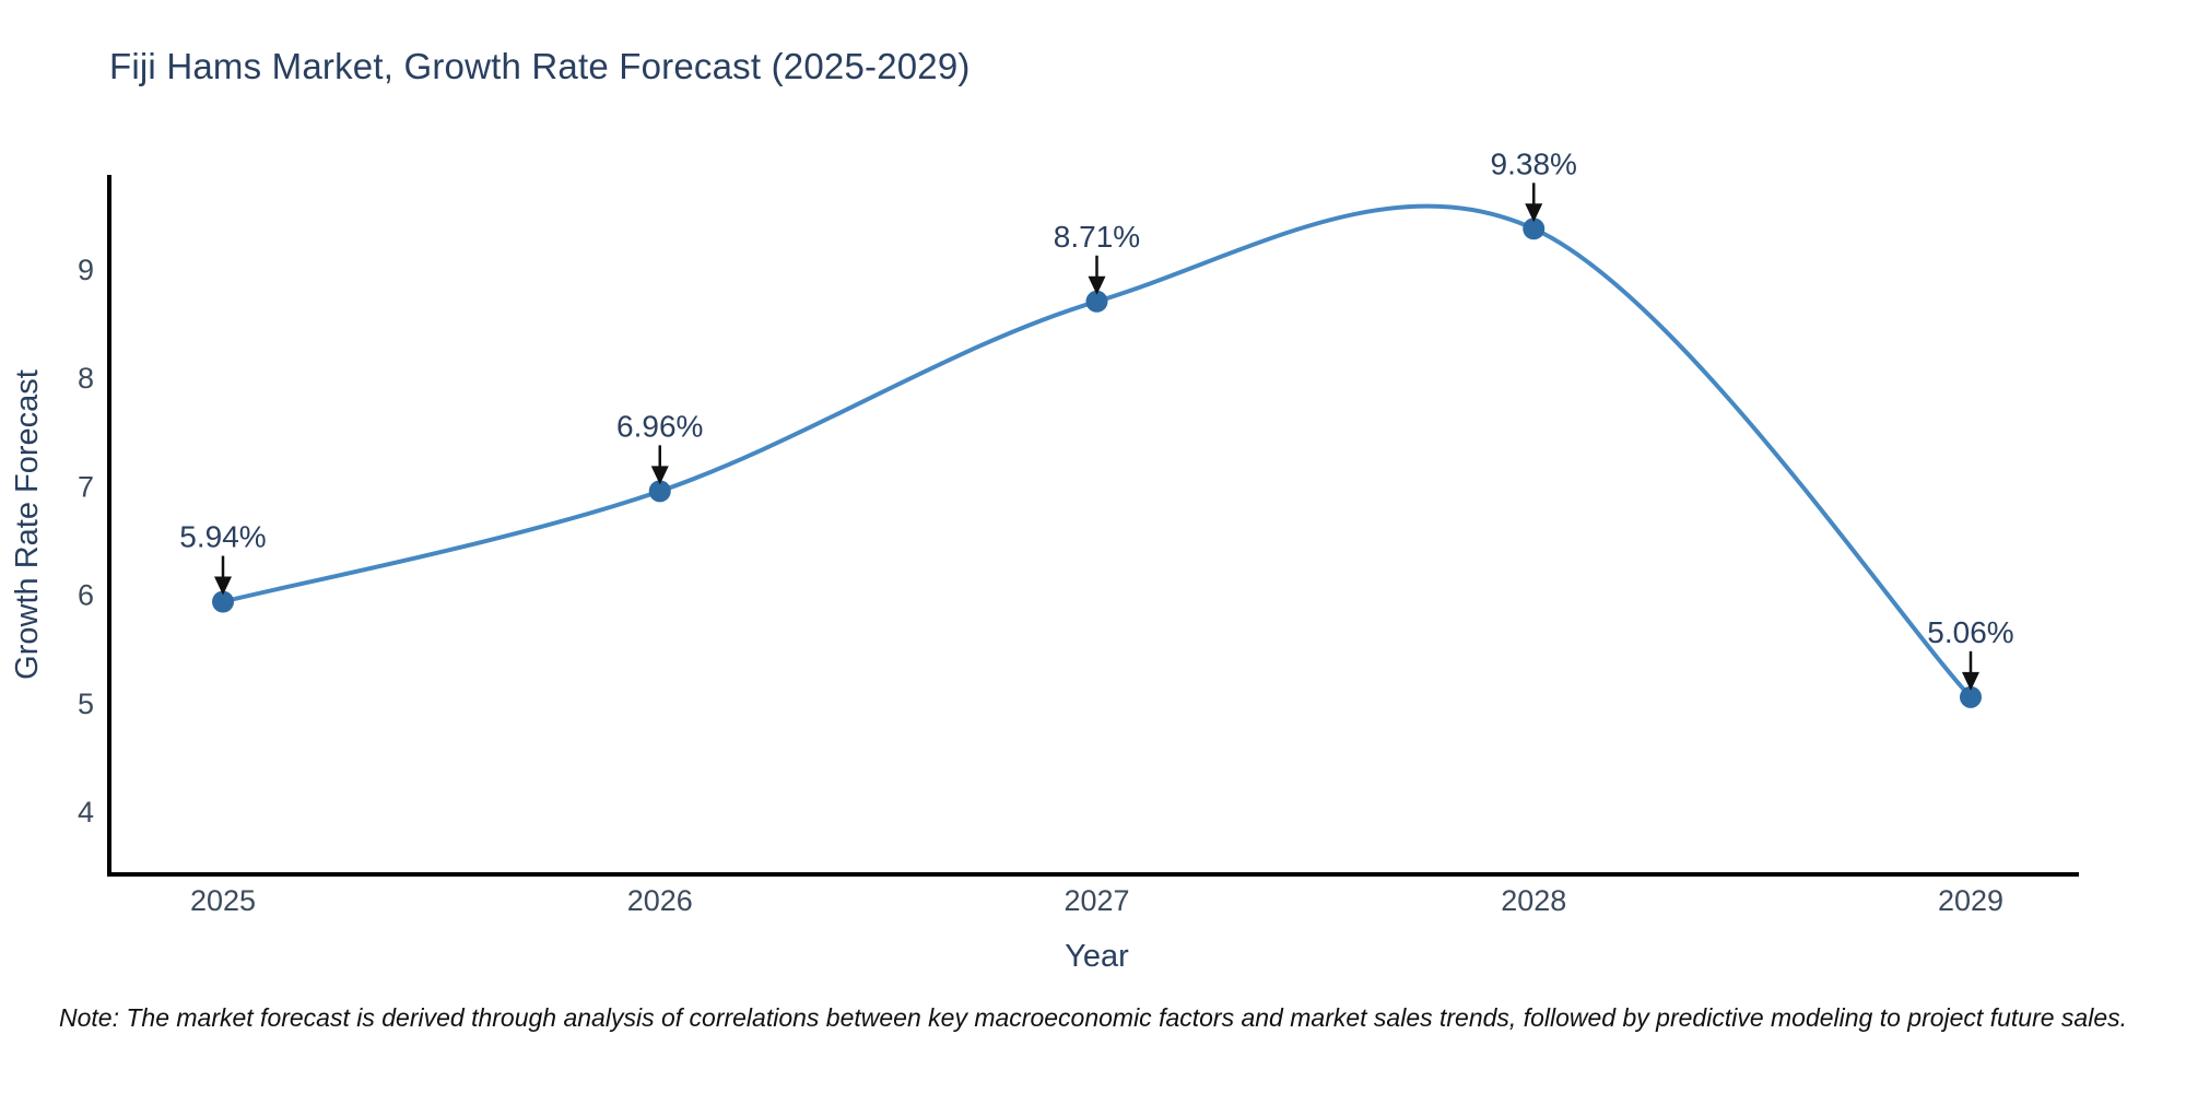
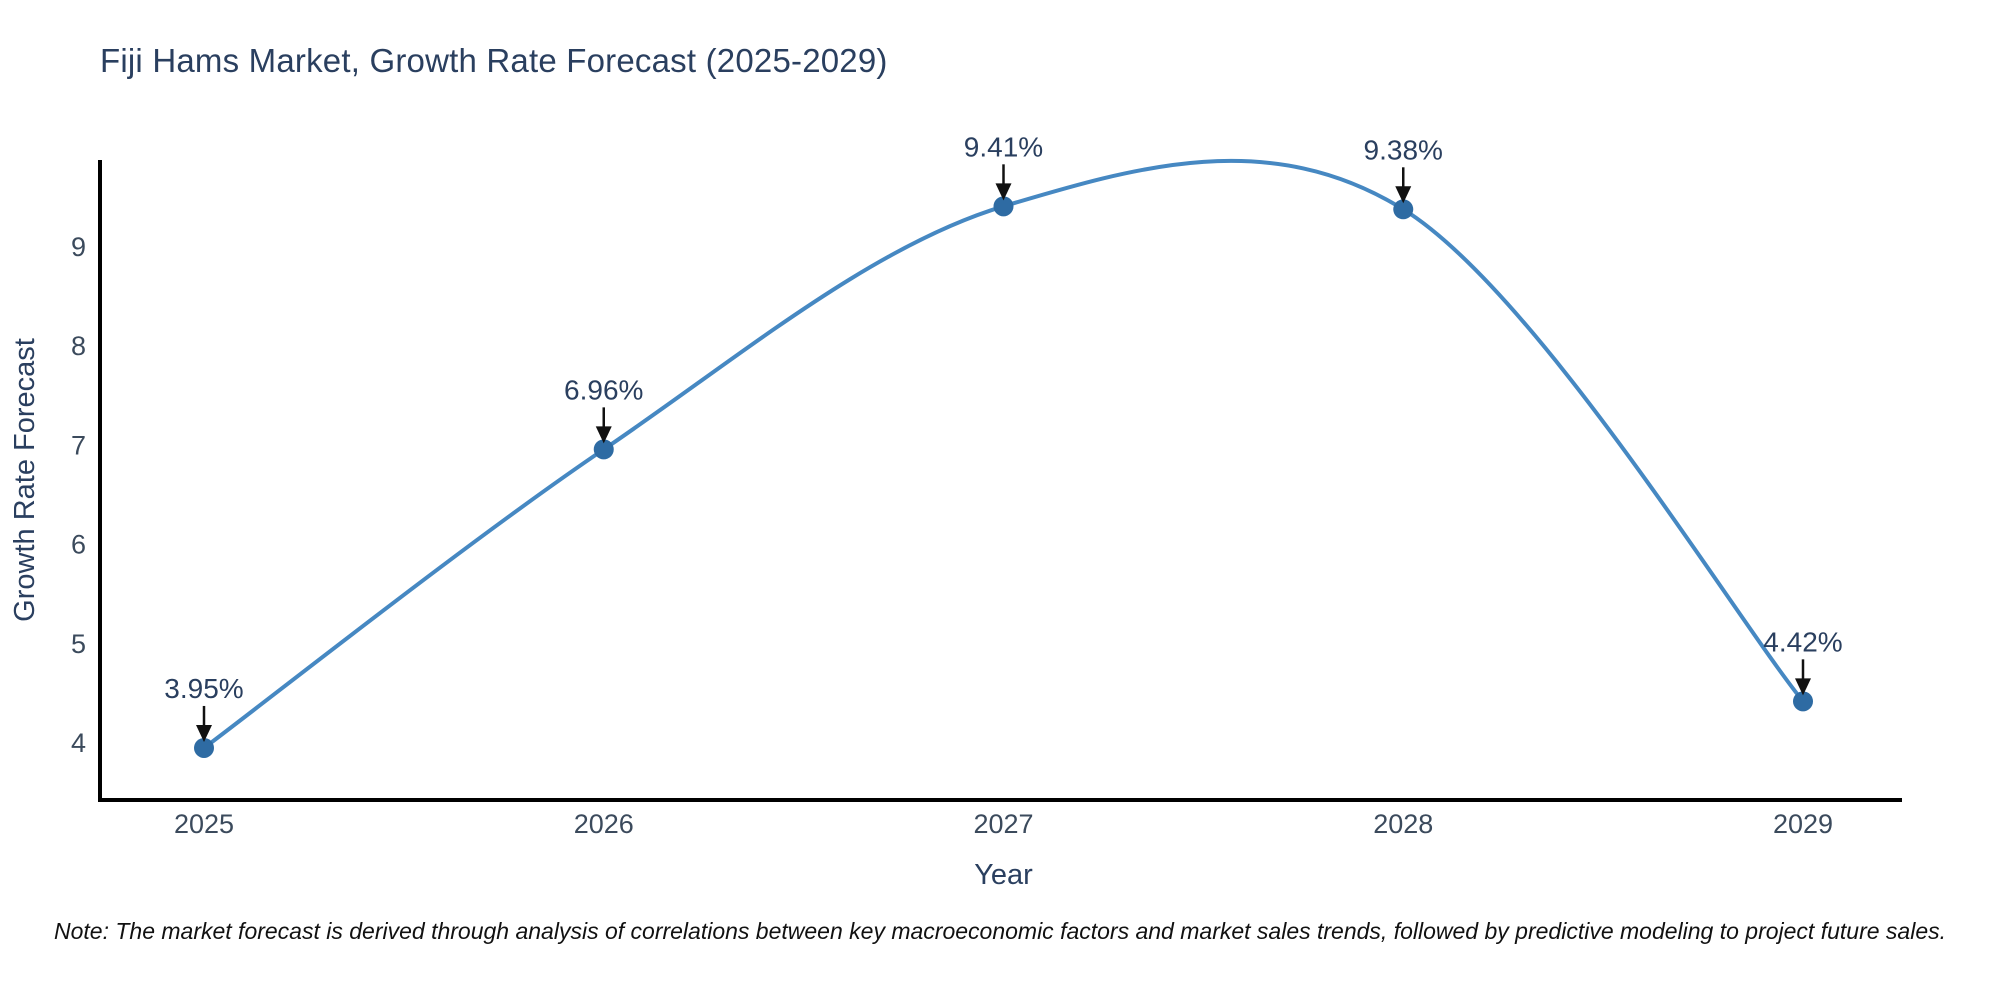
2025: 5.94% -> 3.95%
2027: 8.71% -> 9.41%
2029: 5.06% -> 4.42%
